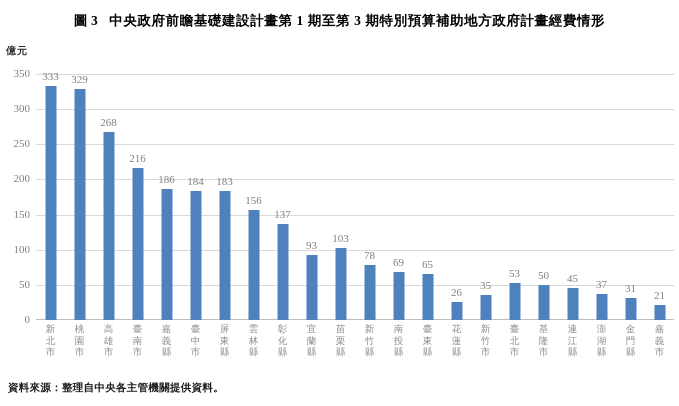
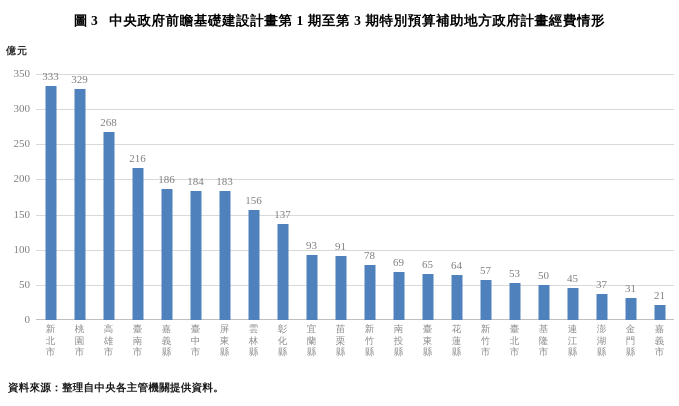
苗栗縣: 103 -> 91
花蓮縣: 26 -> 64
新竹市: 35 -> 57
